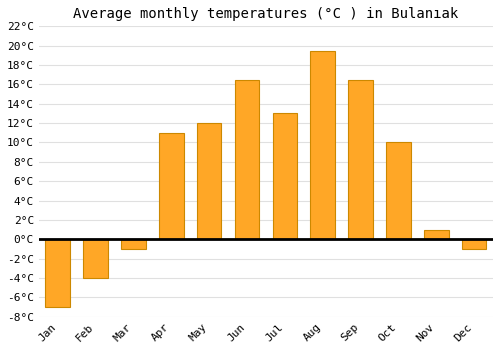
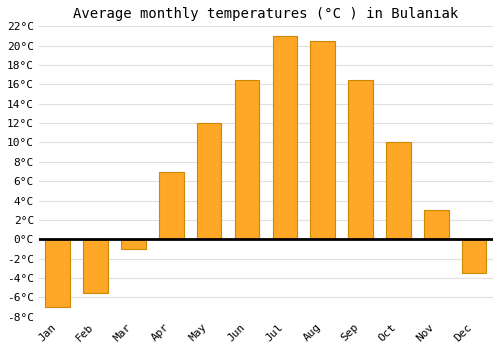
Feb: -4.0°C -> -5.5°C
Apr: 11.0°C -> 7.0°C
Jul: 13.0°C -> 21.0°C
Aug: 19.4°C -> 20.5°C
Nov: 1.0°C -> 3.0°C
Dec: -1.0°C -> -3.5°C
